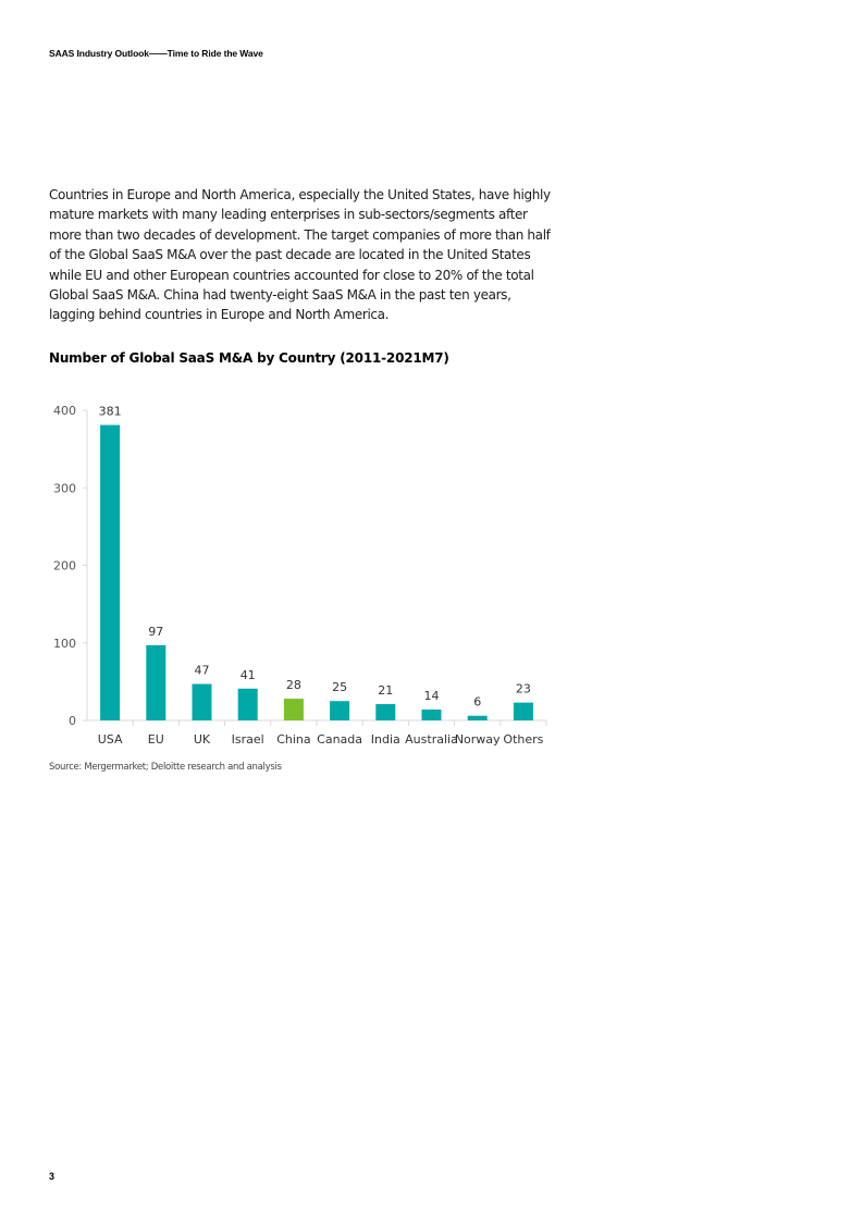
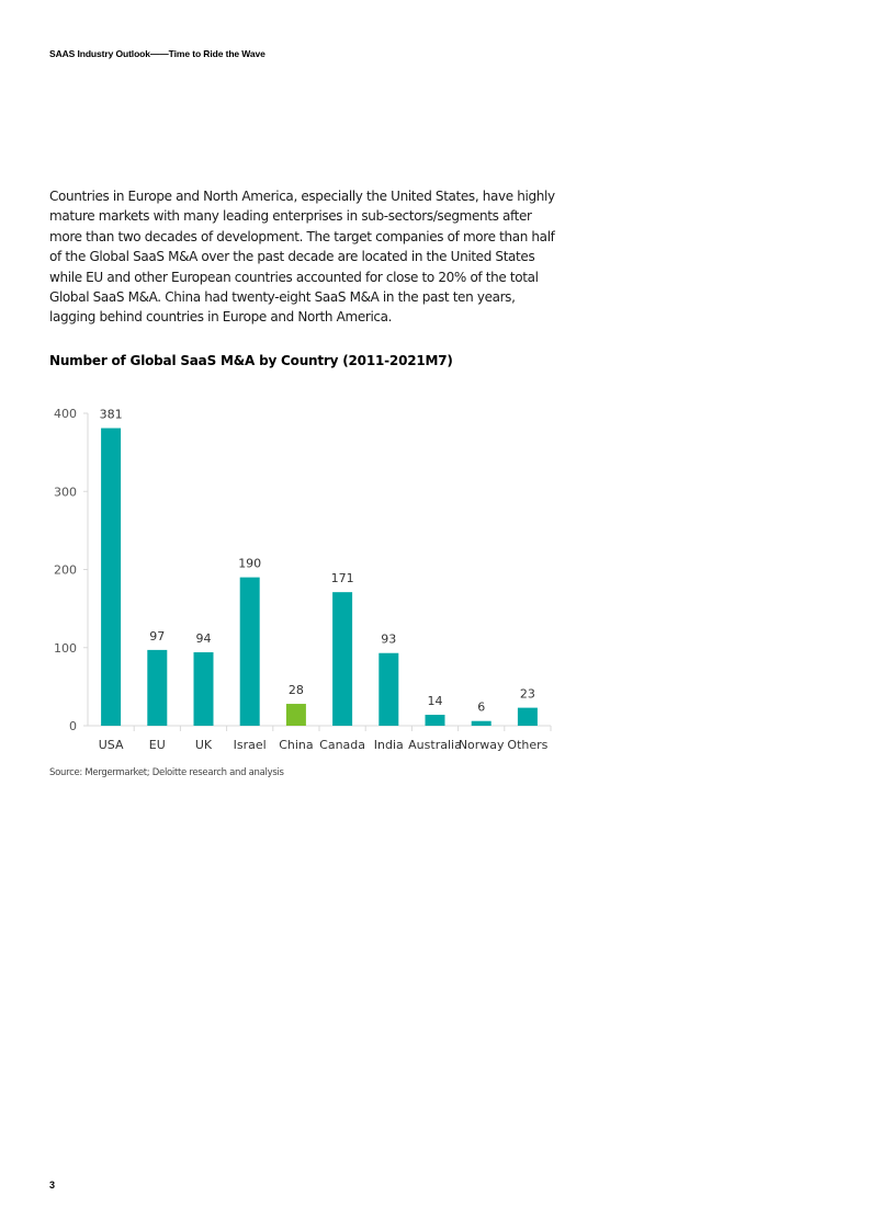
UK: 47 -> 94
Israel: 41 -> 190
Canada: 25 -> 171
India: 21 -> 93
